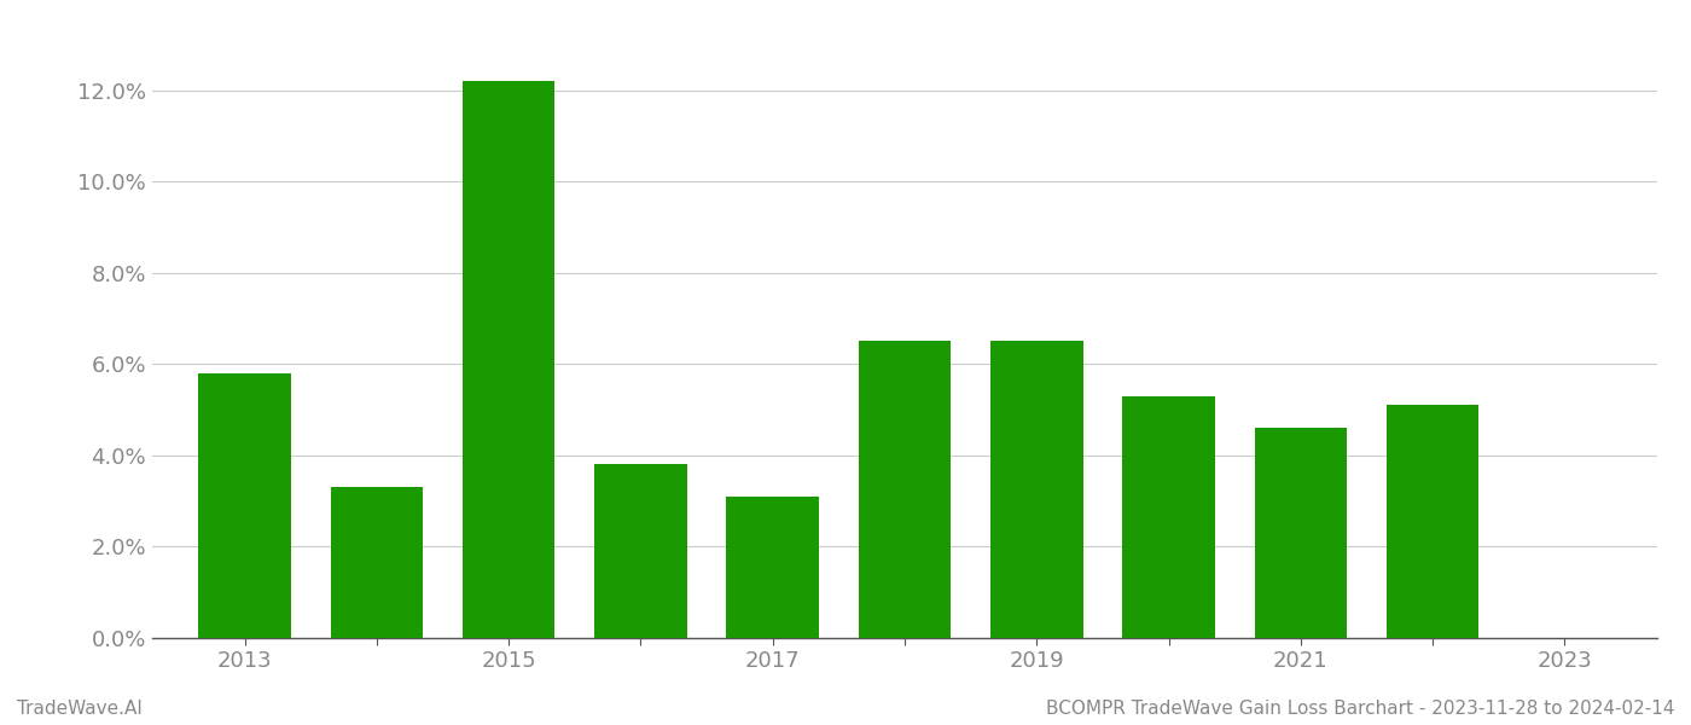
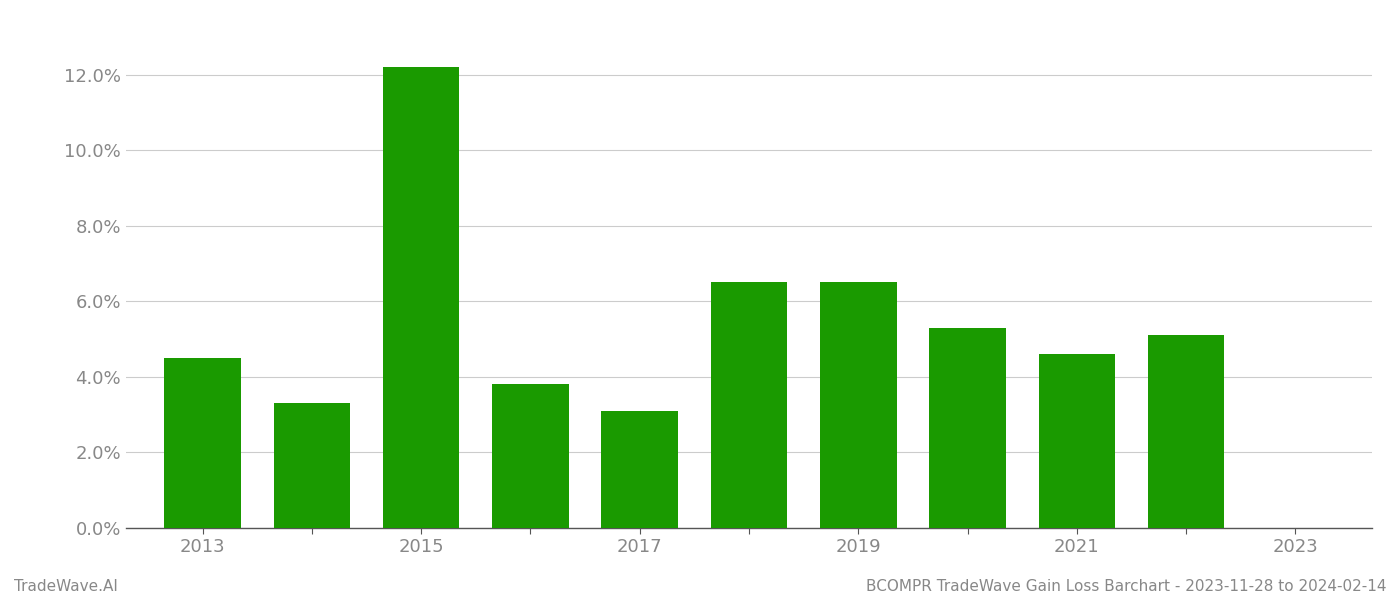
2013: 5.8% -> 4.5%
